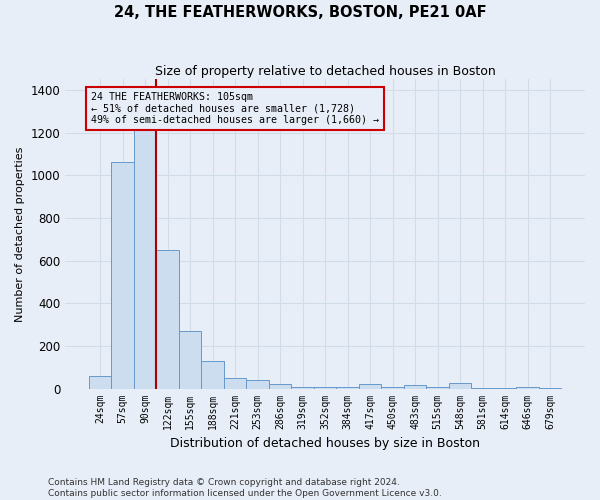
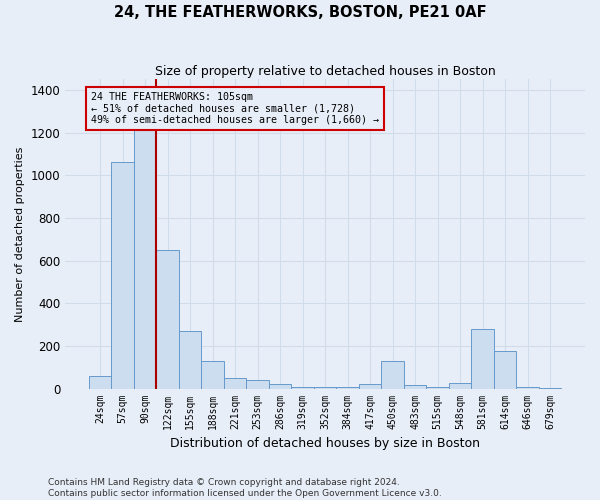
450sqm: 5 -> 130
581sqm: 3 -> 280
614sqm: 3 -> 175
